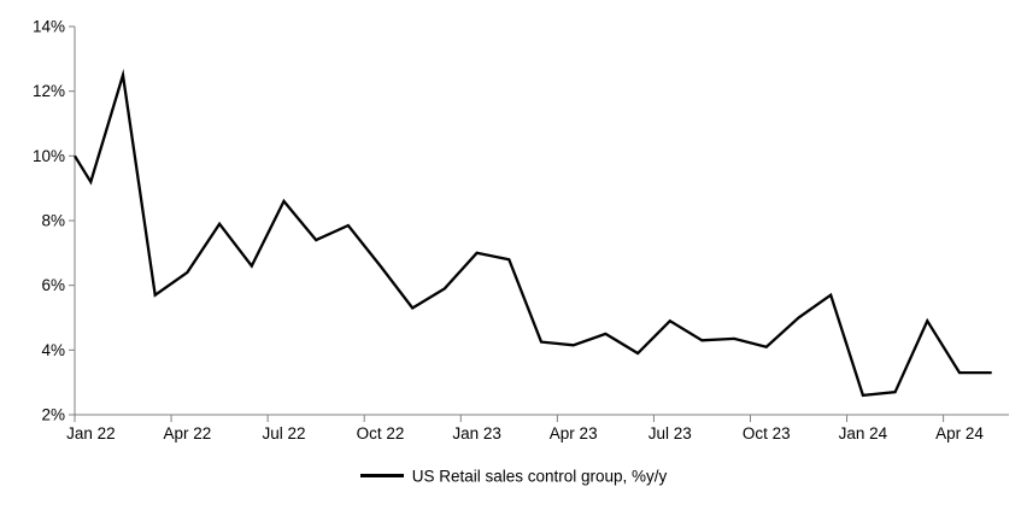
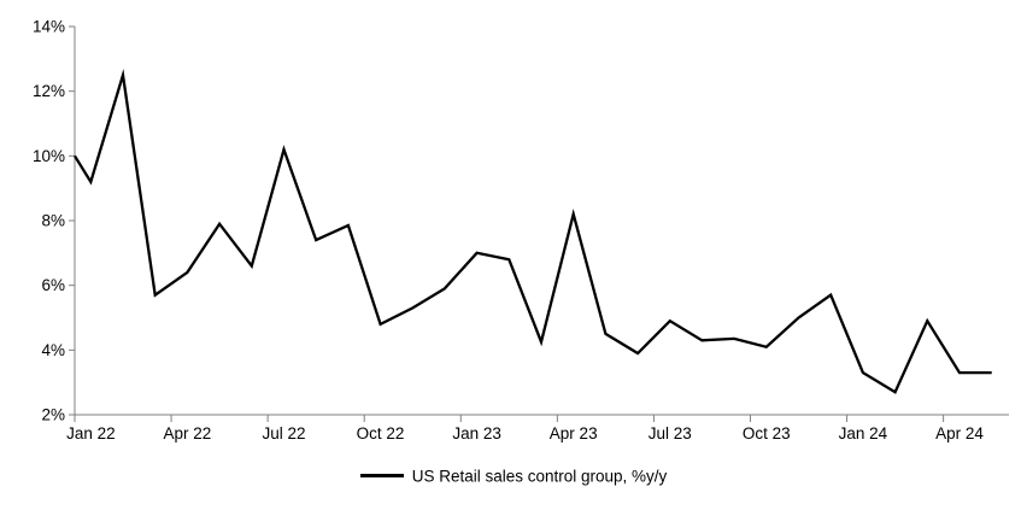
Jul 22: 8.6% -> 10.2%
Oct 22: 6.6% -> 4.8%
Apr 23: 4.2% -> 8.2%
Jan 24: 2.6% -> 3.3%
